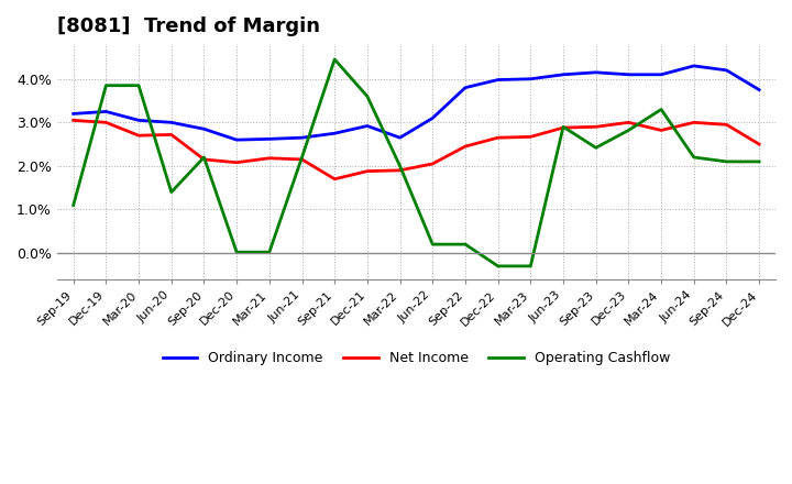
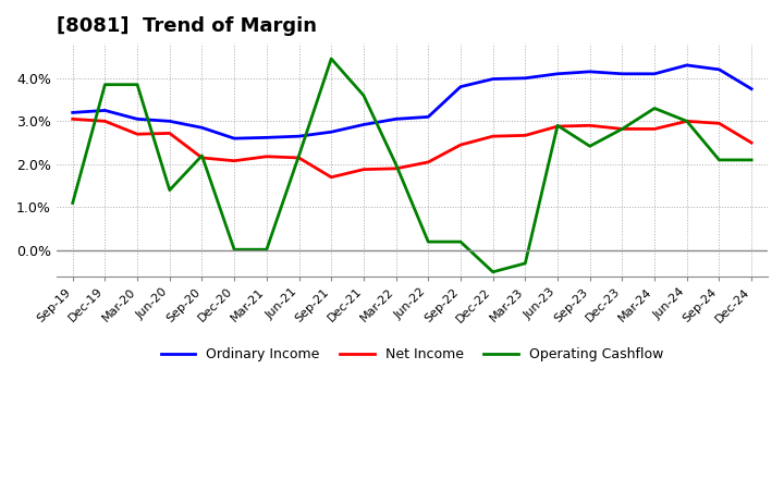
Ordinary Income/Mar-22: 2.65% -> 3.05%
Operating Cashflow/Dec-22: -0.30% -> -0.50%
Net Income/Dec-23: 3.00% -> 2.82%
Operating Cashflow/Jun-24: 2.20% -> 3.00%
